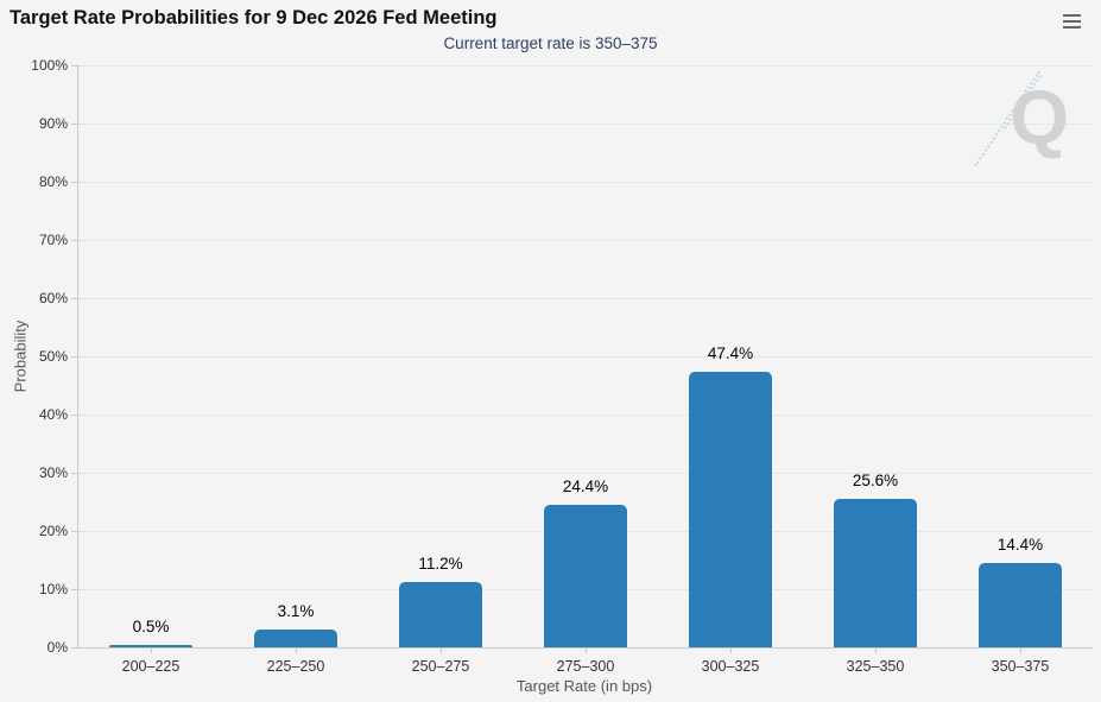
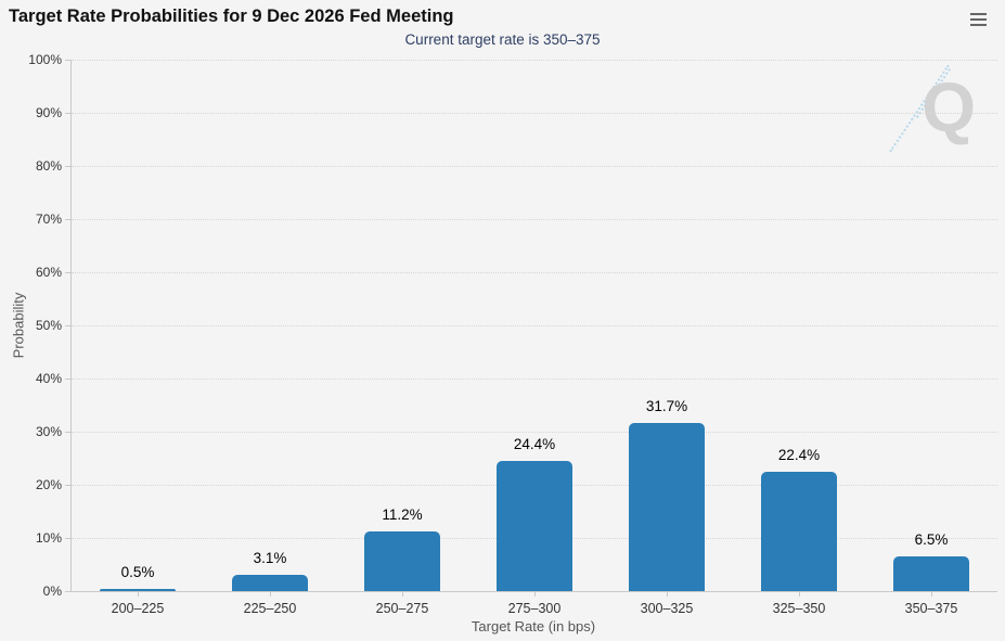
300–325: 47.4% -> 31.7%
325–350: 25.6% -> 22.4%
350–375: 14.4% -> 6.5%
